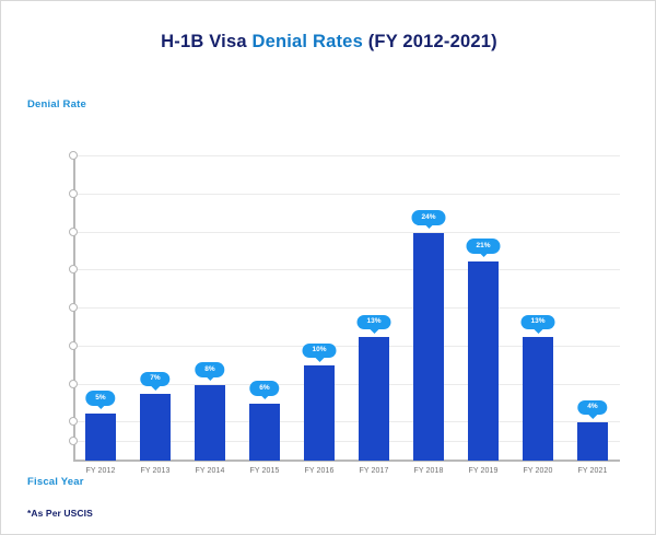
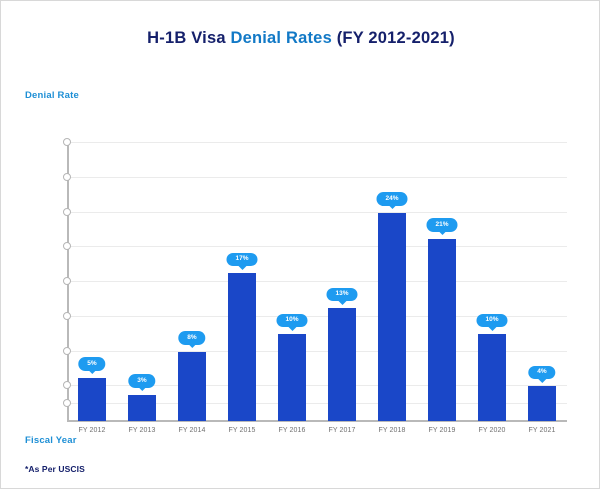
FY 2013: 7% -> 3%
FY 2015: 6% -> 17%
FY 2020: 13% -> 10%
